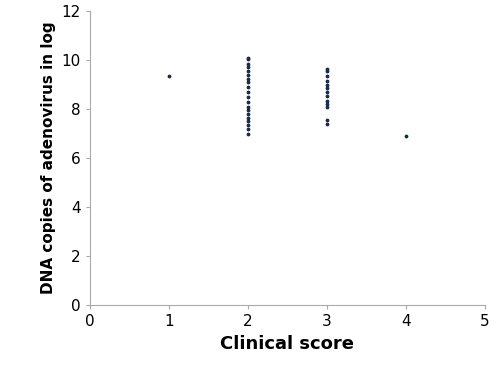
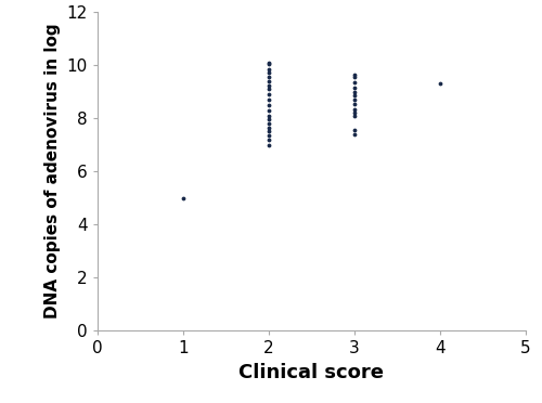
1: 9.35 -> 5.00
4: 6.90 -> 9.30
